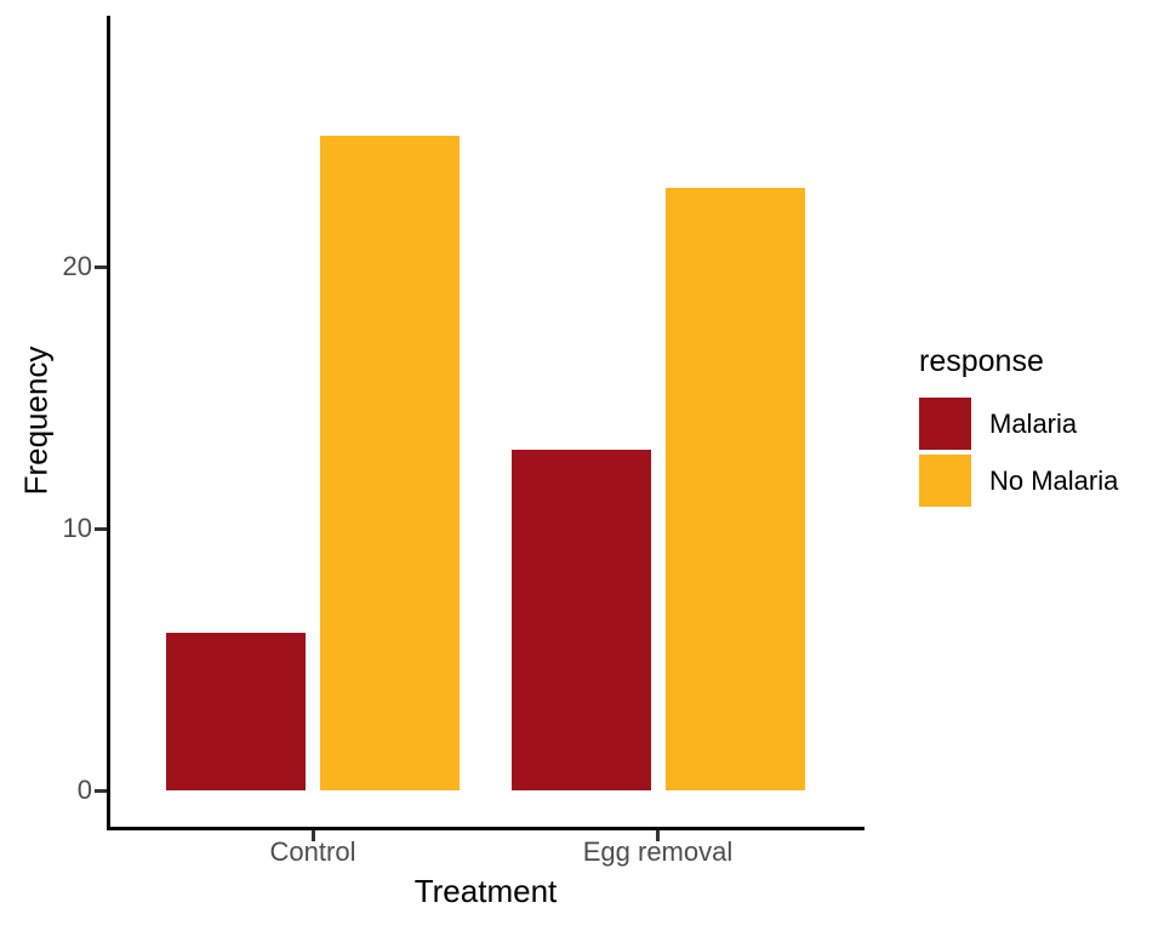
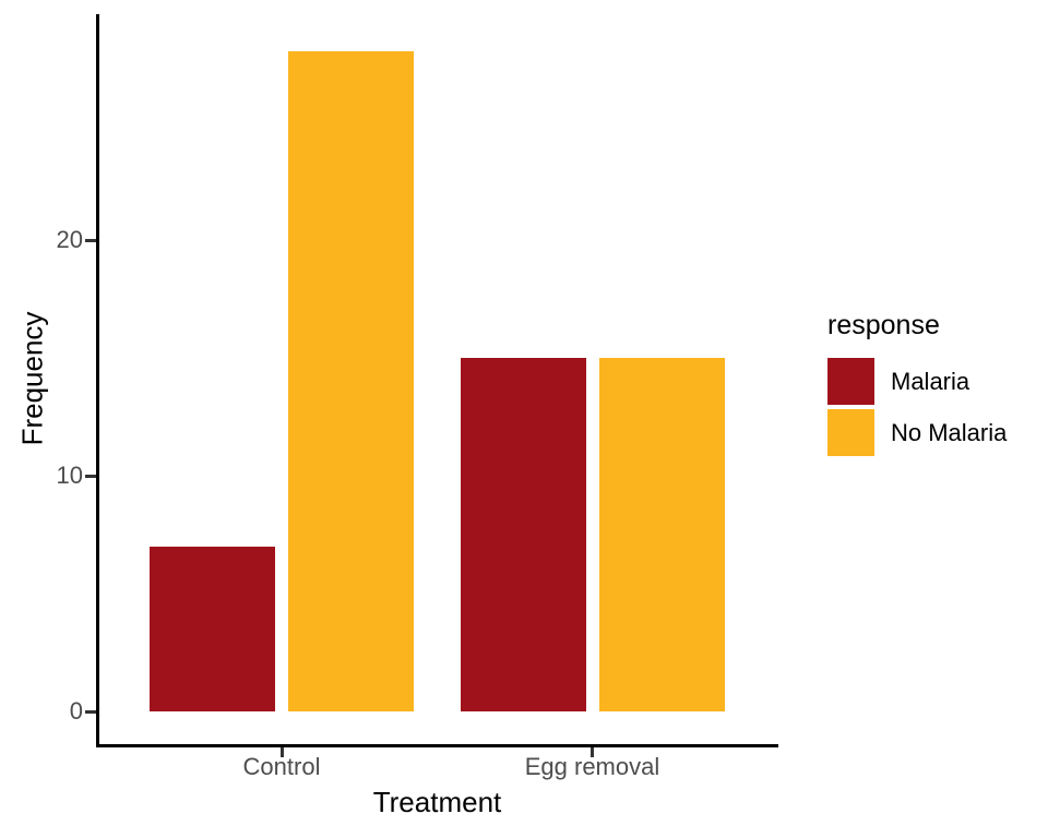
Malaria/Control: 6 -> 7
No Malaria/Control: 25 -> 28
Malaria/Egg removal: 13 -> 15
No Malaria/Egg removal: 23 -> 15
